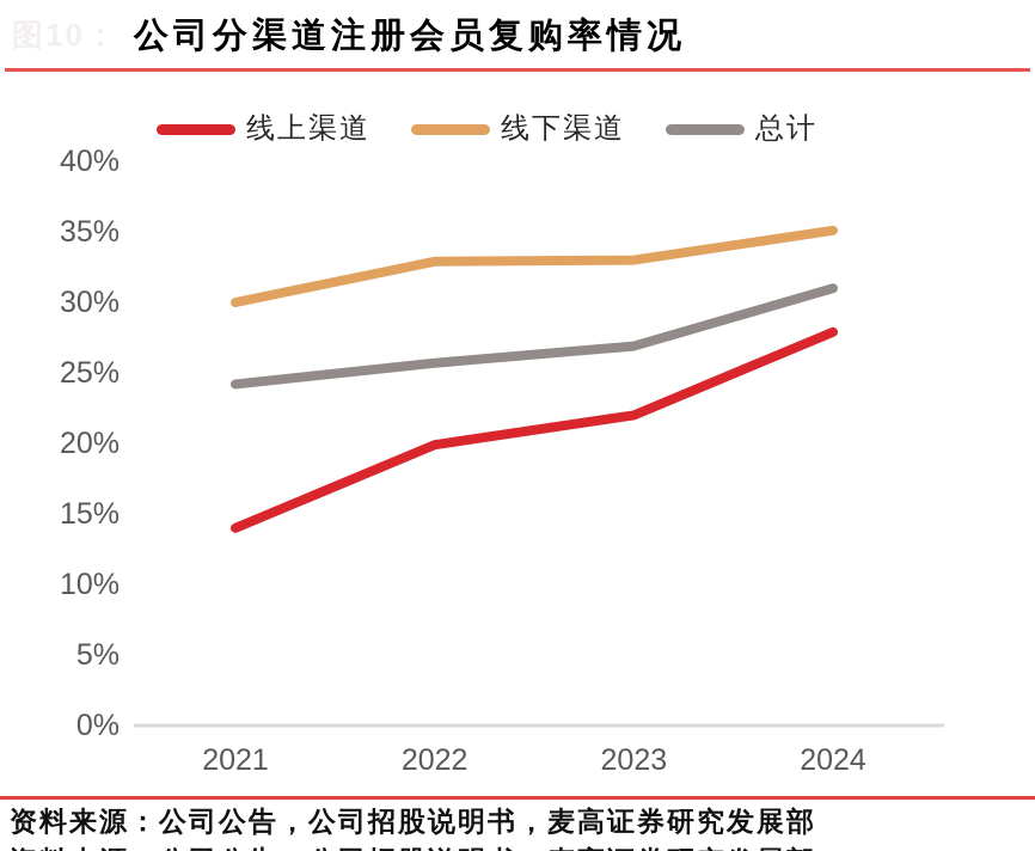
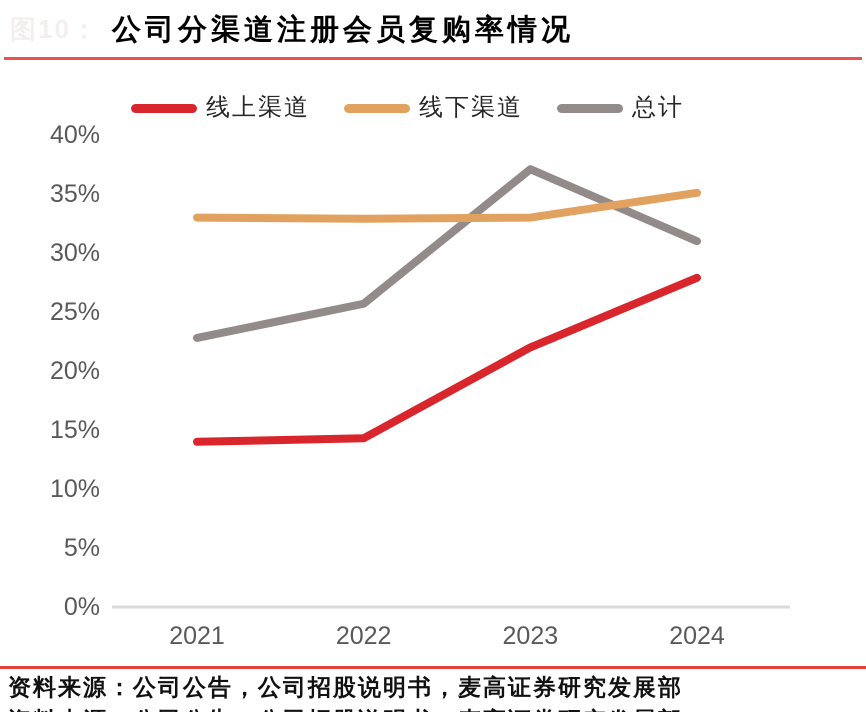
线下渠道/2021: 30.0% -> 33.0%
总计/2021: 24.2% -> 22.8%
线上渠道/2022: 19.9% -> 14.3%
总计/2023: 26.9% -> 37.1%
